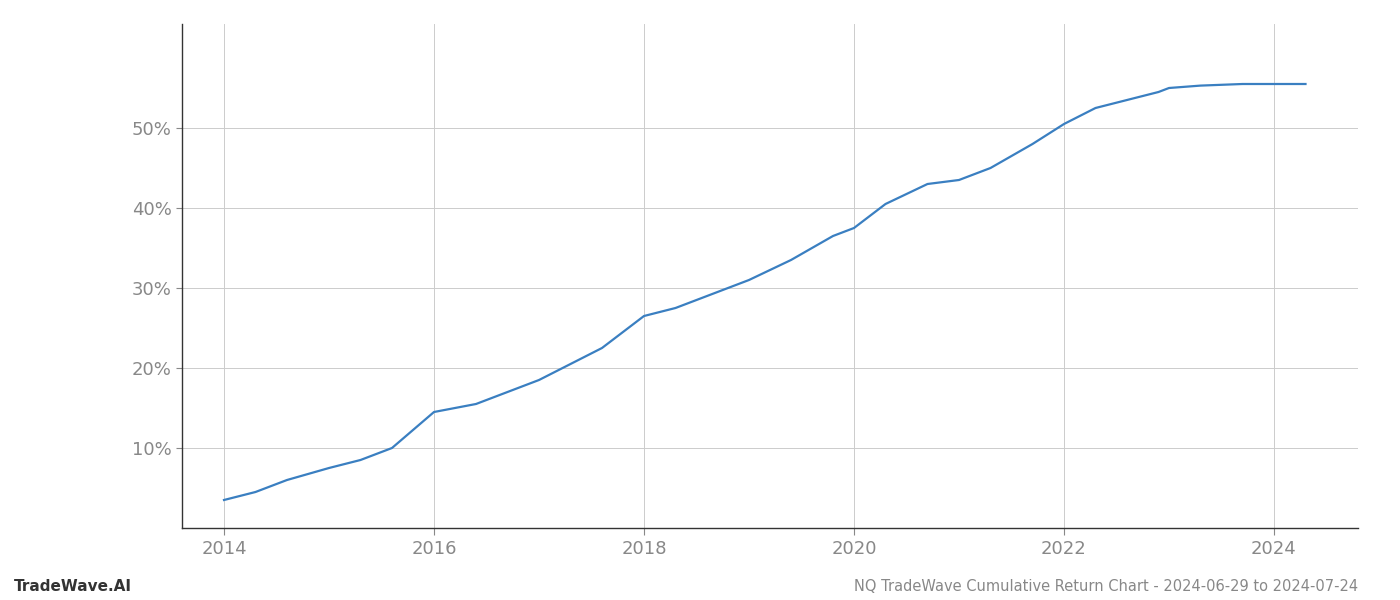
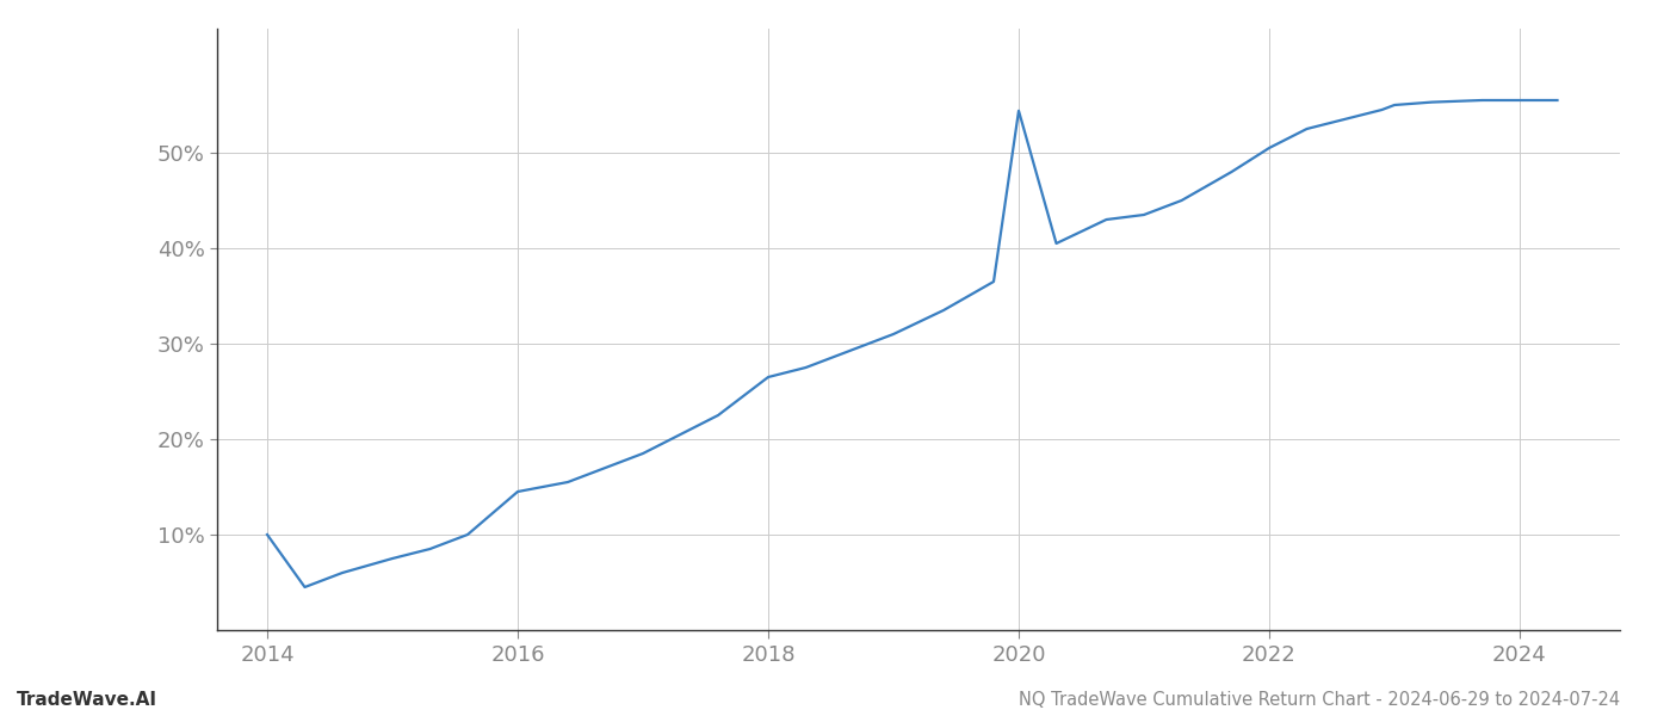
2014: 3.5% -> 10.0%
2020: 37.5% -> 54.4%
